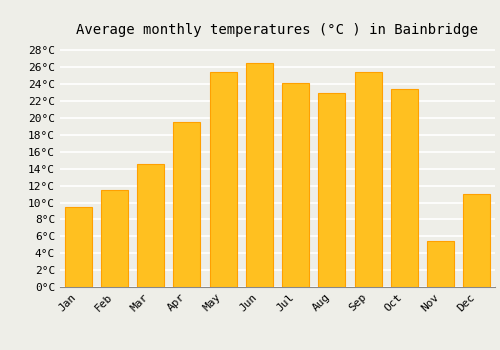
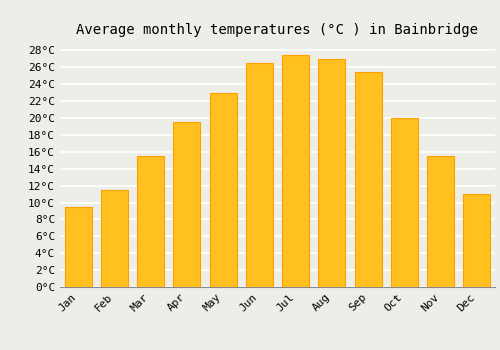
Mar: 14.6°C -> 15.5°C
May: 25.4°C -> 23.0°C
Jul: 24.2°C -> 27.5°C
Aug: 23.0°C -> 27.0°C
Oct: 23.4°C -> 20.0°C
Nov: 5.4°C -> 15.5°C
